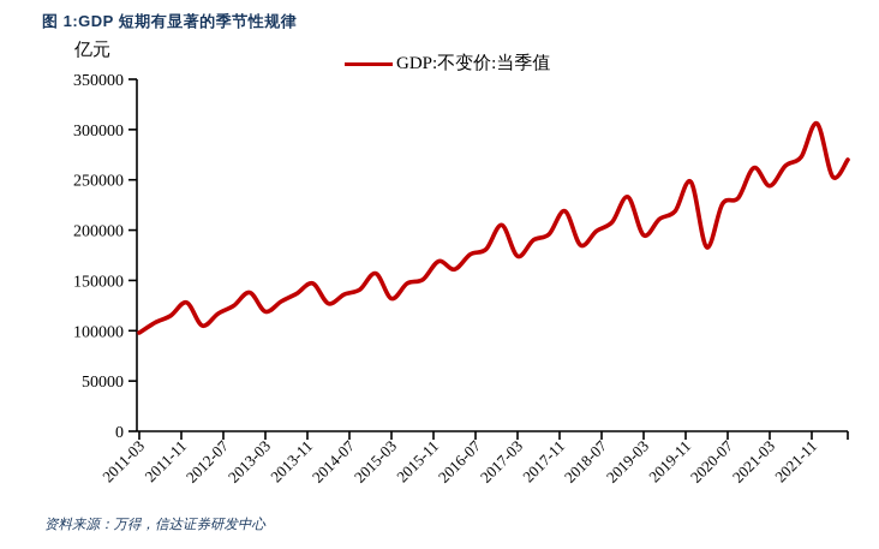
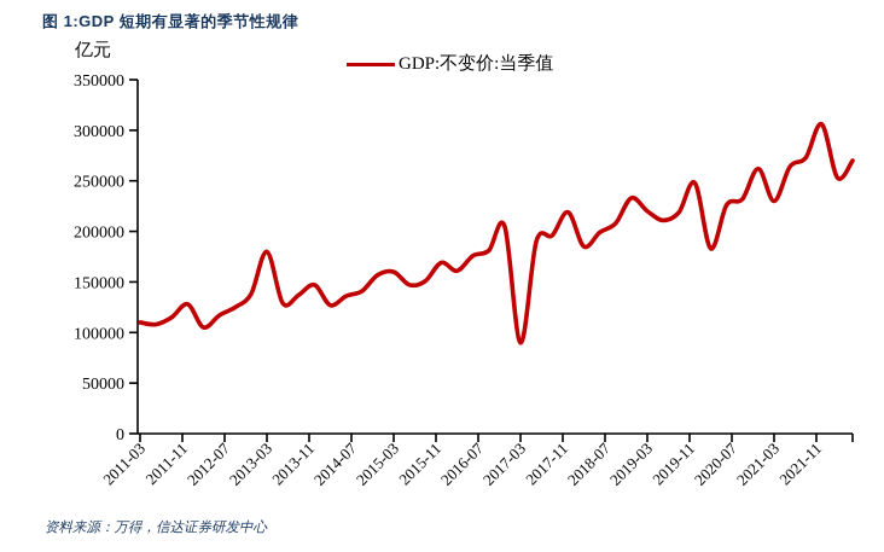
2011-03: 100000 -> 110000
2013-03: 120000 -> 180000
2015-03: 130000 -> 160000
2017-03: 170000 -> 90000
2019-03: 200000 -> 220000
2021-03: 240000 -> 230000
